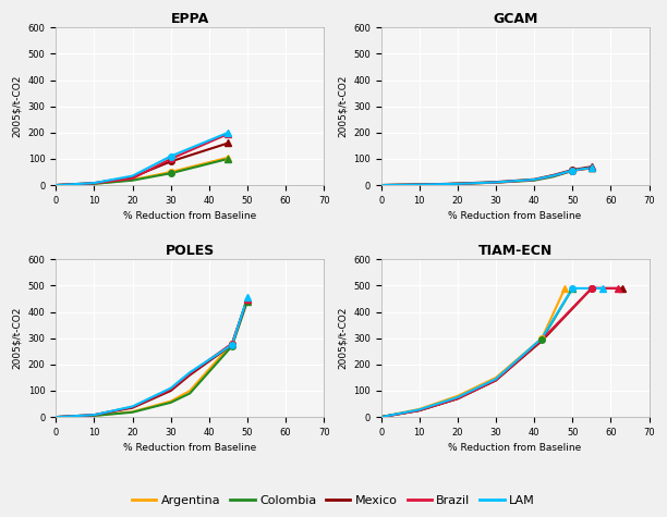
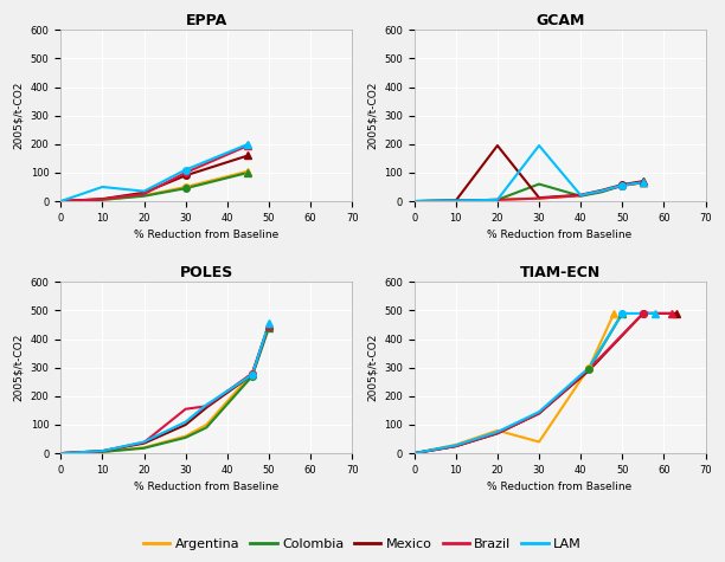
EPPA/LAM/10: 8 -> 50
GCAM/Mexico/20: 6 -> 195
GCAM/Colombia/30: 10 -> 60
GCAM/LAM/30: 11 -> 195
POLES/Brazil/30: 105 -> 155
TIAM-ECN/Argentina/30: 150 -> 40
